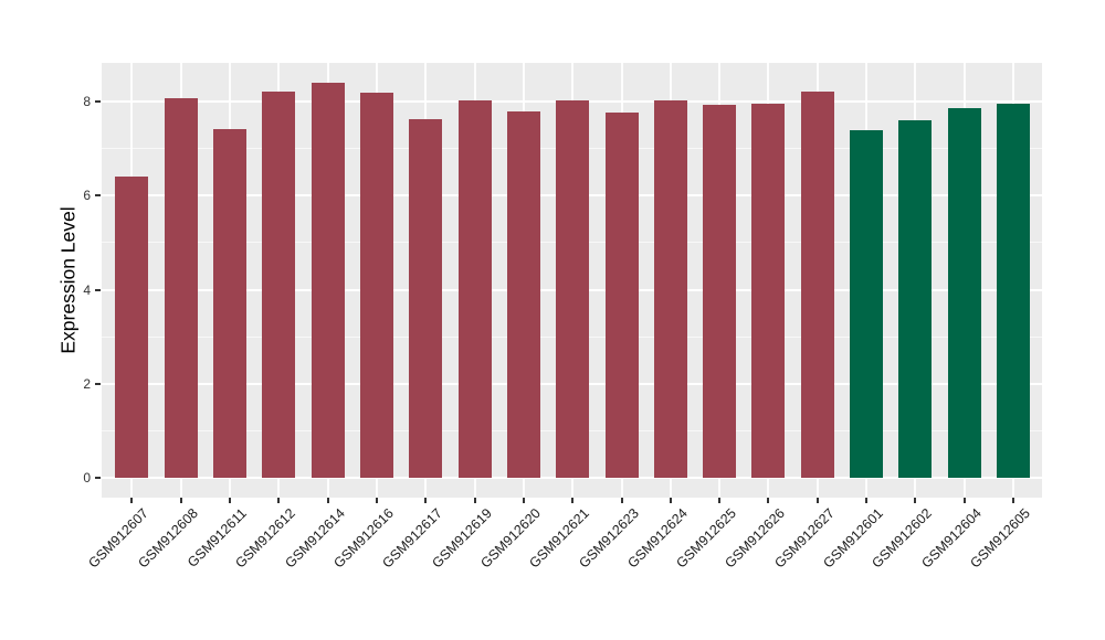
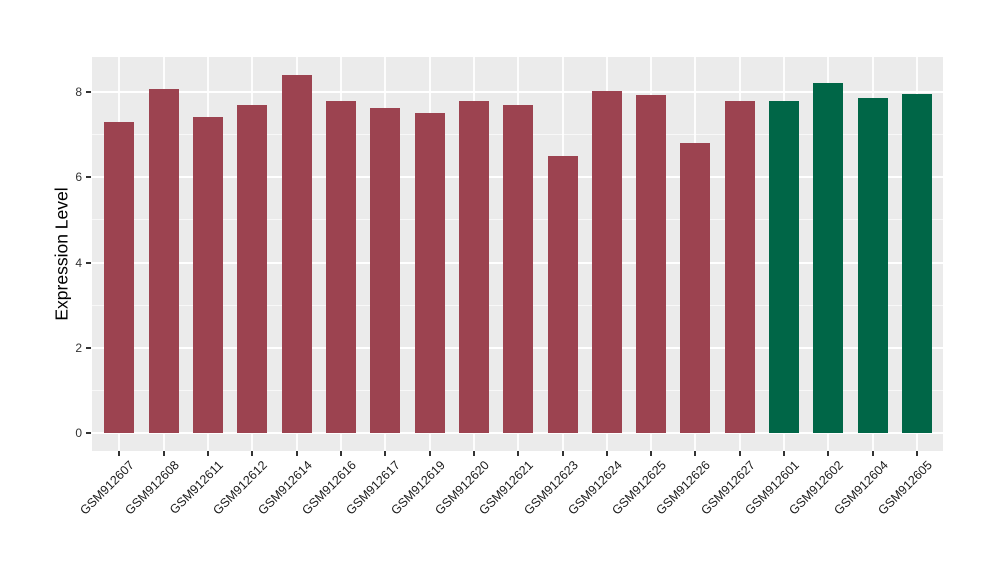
GSM912607: 6.4 -> 7.3
GSM912612: 8.2 -> 7.7
GSM912616: 8.2 -> 7.8
GSM912619: 8.0 -> 7.5
GSM912621: 8.0 -> 7.7
GSM912623: 7.8 -> 6.5
GSM912626: 8.0 -> 6.8
GSM912627: 8.2 -> 7.8
GSM912601: 7.4 -> 7.8
GSM912602: 7.6 -> 8.2
